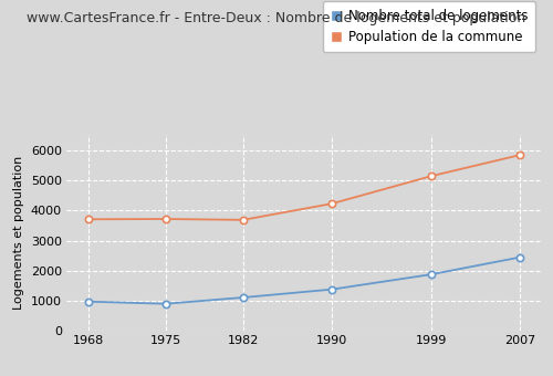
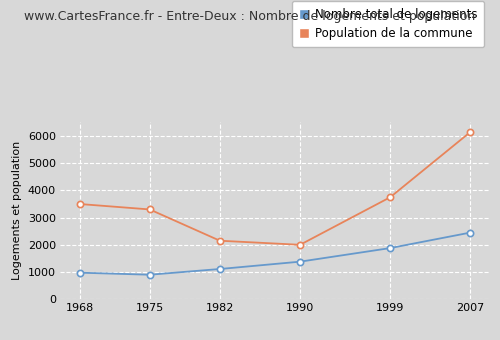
Population de la commune/1968: 3710 -> 3500
Population de la commune/1975: 3720 -> 3300
Population de la commune/1982: 3690 -> 2150
Population de la commune/1990: 4230 -> 2000
Population de la commune/1999: 5150 -> 3750
Population de la commune/2007: 5850 -> 6150
